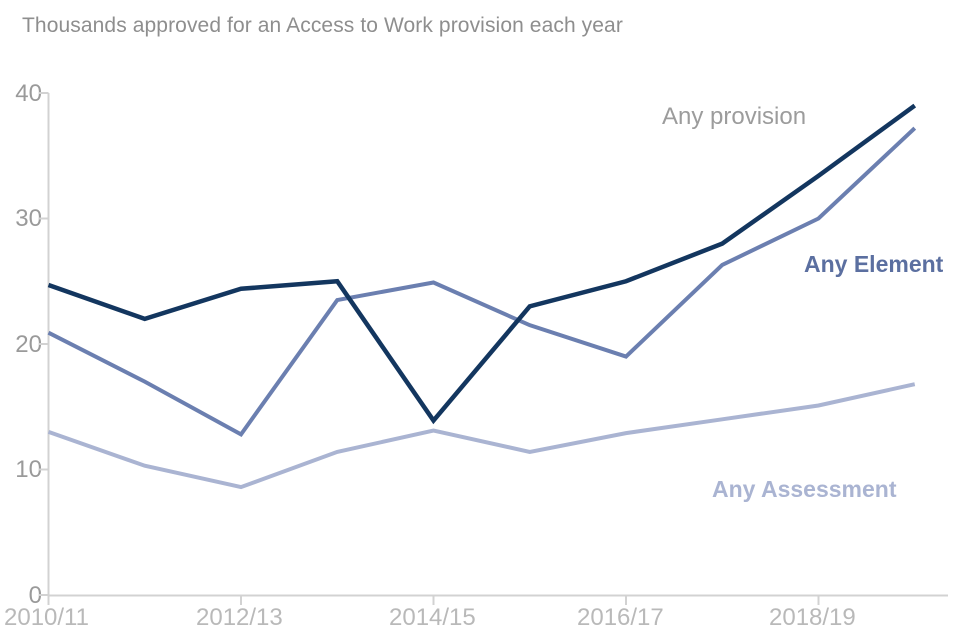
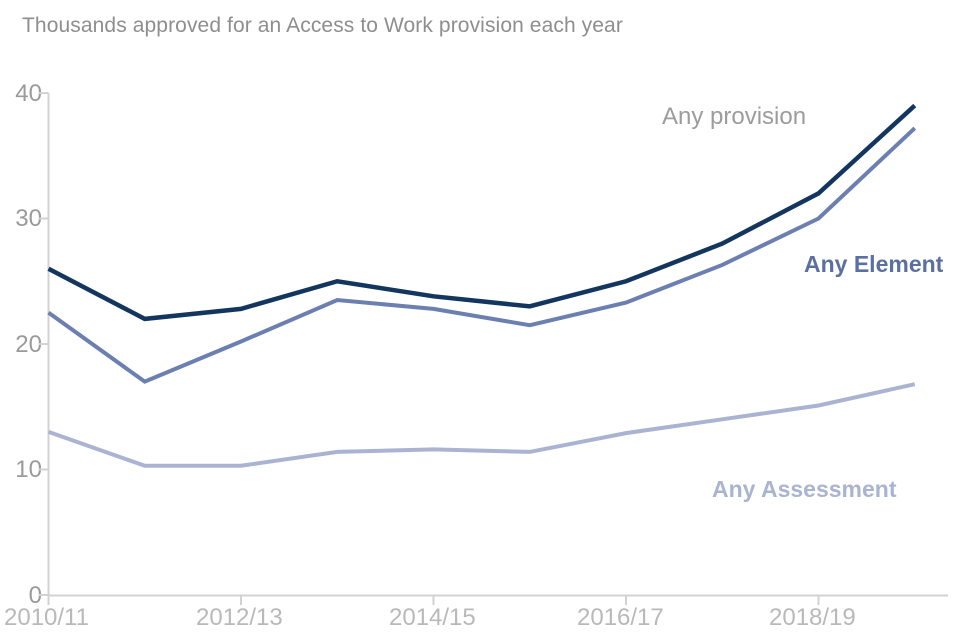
Any provision/2010/11: 24.7 -> 26.0
Any Element/2010/11: 20.9 -> 22.5
Any provision/2012/13: 24.4 -> 22.8
Any Element/2012/13: 12.8 -> 20.2
Any Assessment/2012/13: 8.6 -> 10.3
Any provision/2014/15: 13.9 -> 23.8
Any Element/2014/15: 24.9 -> 22.8
Any Assessment/2014/15: 13.1 -> 11.6
Any Element/2016/17: 19.0 -> 23.3
Any provision/2018/19: 33.4 -> 32.0
